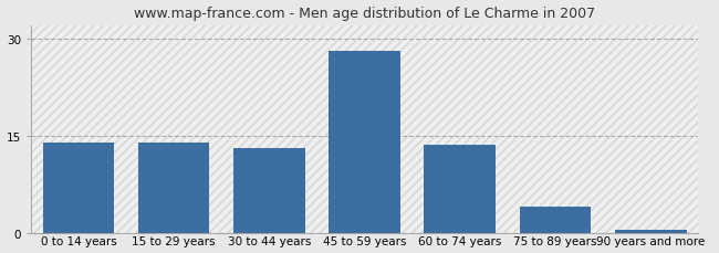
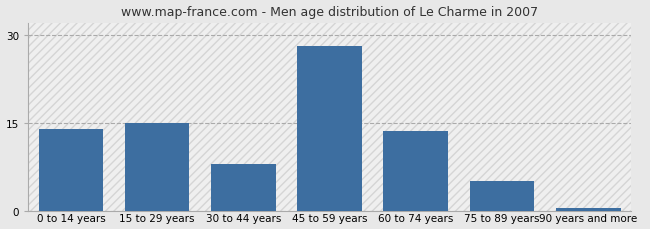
15 to 29 years: 14.0 -> 15.0
30 to 44 years: 13.0 -> 8.0
75 to 89 years: 4.0 -> 5.0
